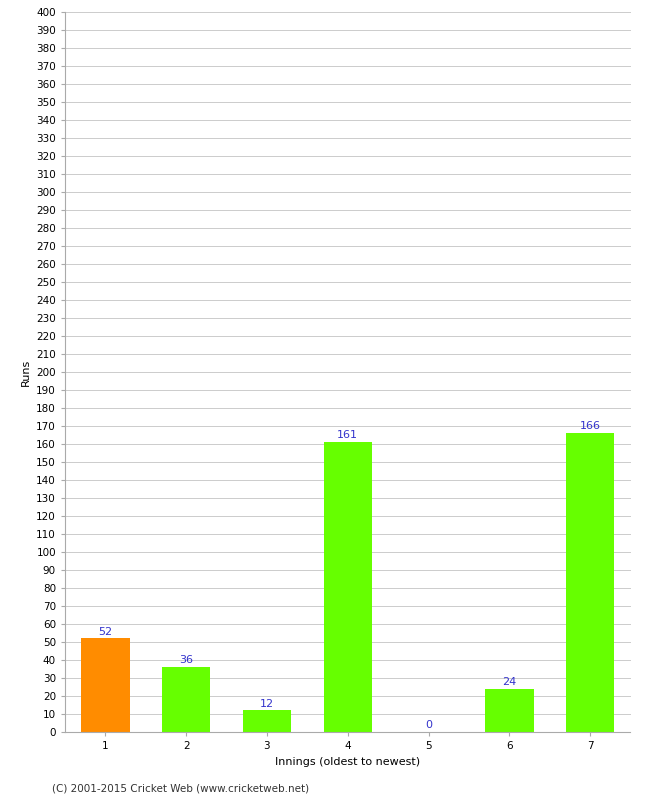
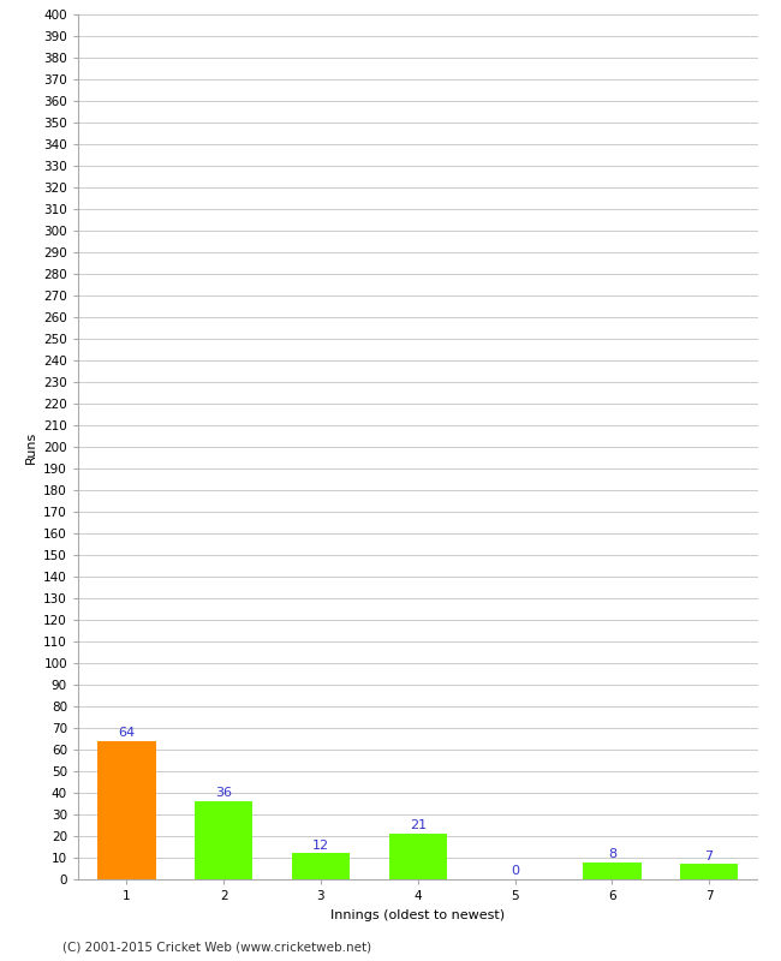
1: 52 -> 64
4: 161 -> 21
6: 24 -> 8
7: 166 -> 7
